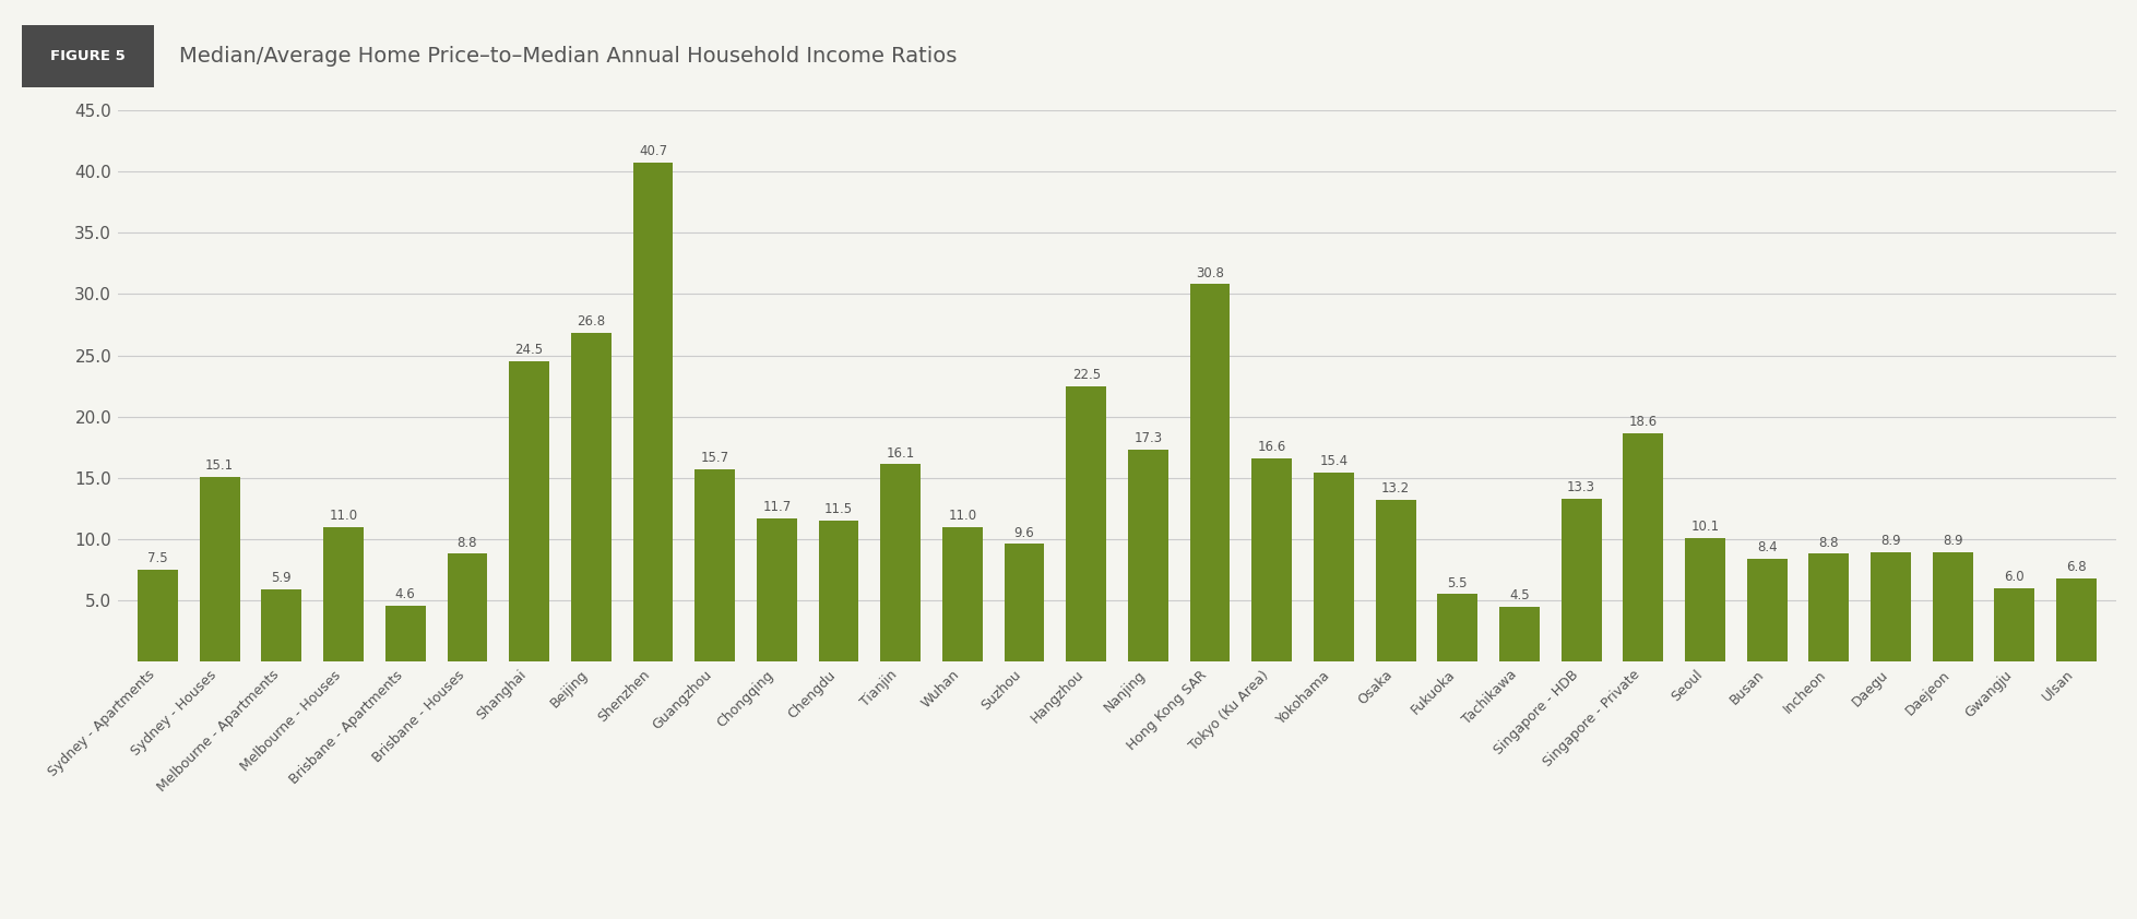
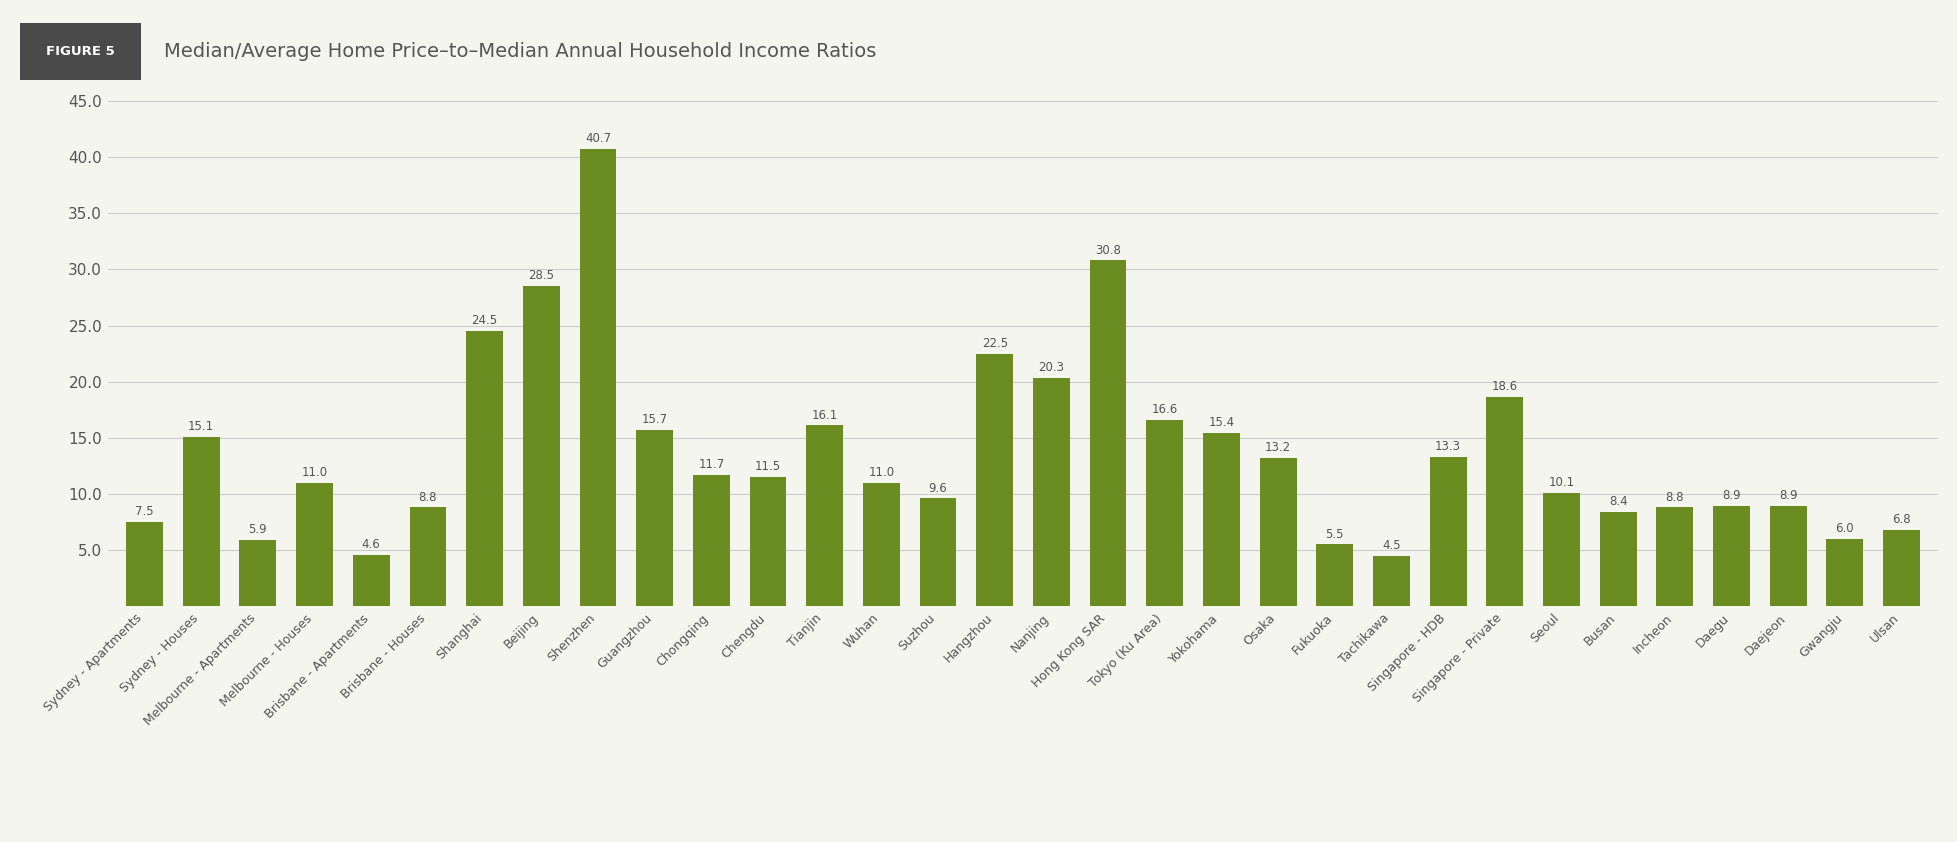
Beijing: 26.8 -> 28.5
Nanjing: 17.3 -> 20.3
